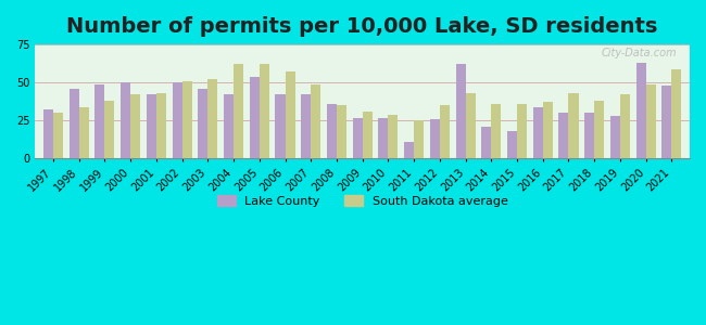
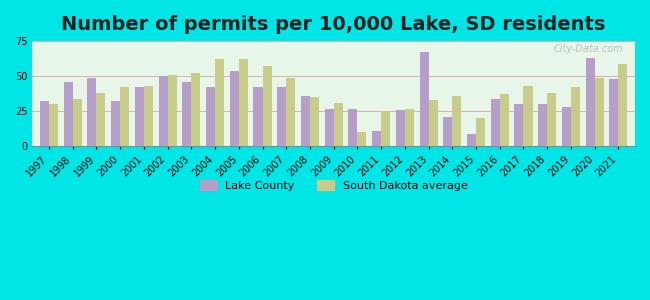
Lake County/2000: 50 -> 32
South Dakota average/2010: 29 -> 10
South Dakota average/2012: 35 -> 27
Lake County/2013: 62 -> 67
South Dakota average/2013: 43 -> 33
Lake County/2015: 18 -> 9
South Dakota average/2015: 36 -> 20
